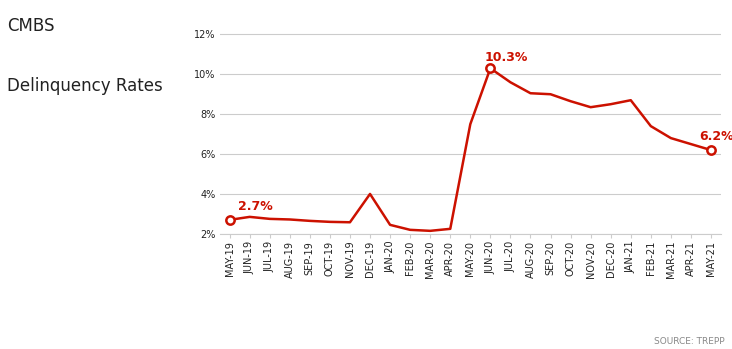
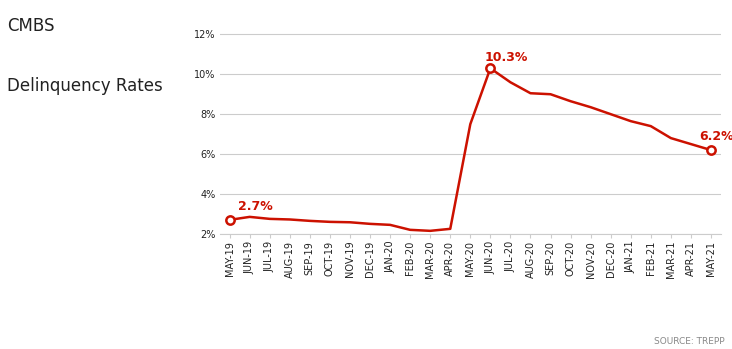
DEC-19: 4.0% -> 2.5%
DEC-20: 8.5% -> 8.0%
JAN-21: 8.7% -> 7.7%
